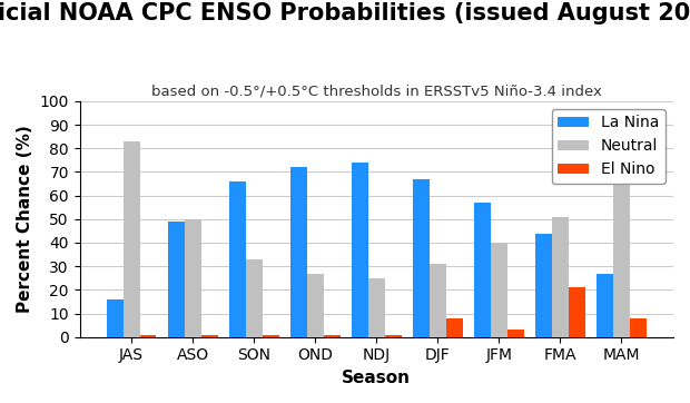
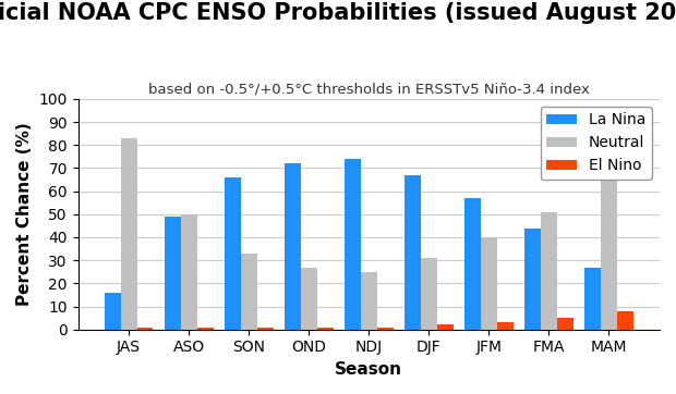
El Nino/DJF: 8 -> 2
El Nino/FMA: 21 -> 5
